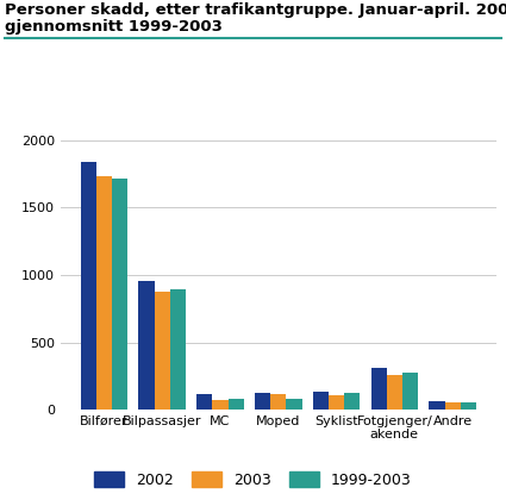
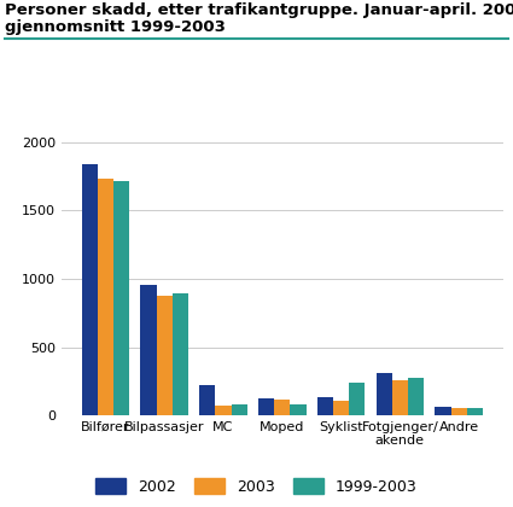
2002/MC: 120 -> 220
1999-2003/Syklist: 130 -> 240
